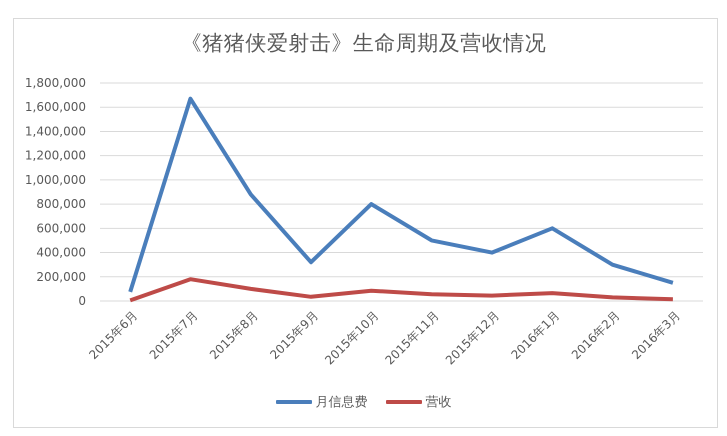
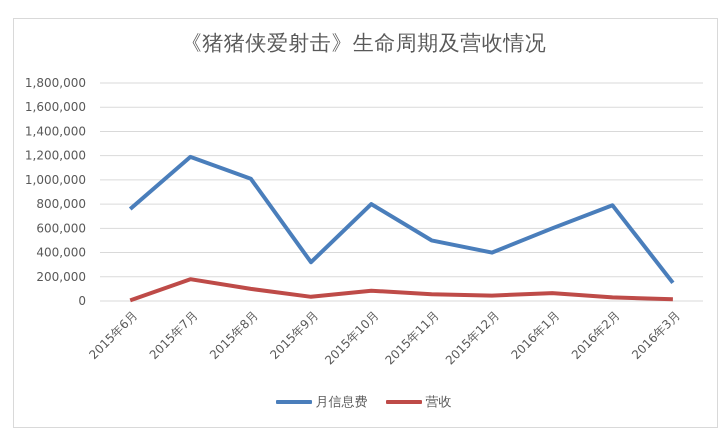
月信息费/2015年6月: 80000 -> 760000
月信息费/2015年7月: 1670000 -> 1190000
月信息费/2015年8月: 880000 -> 1010000
月信息费/2016年2月: 300000 -> 790000
